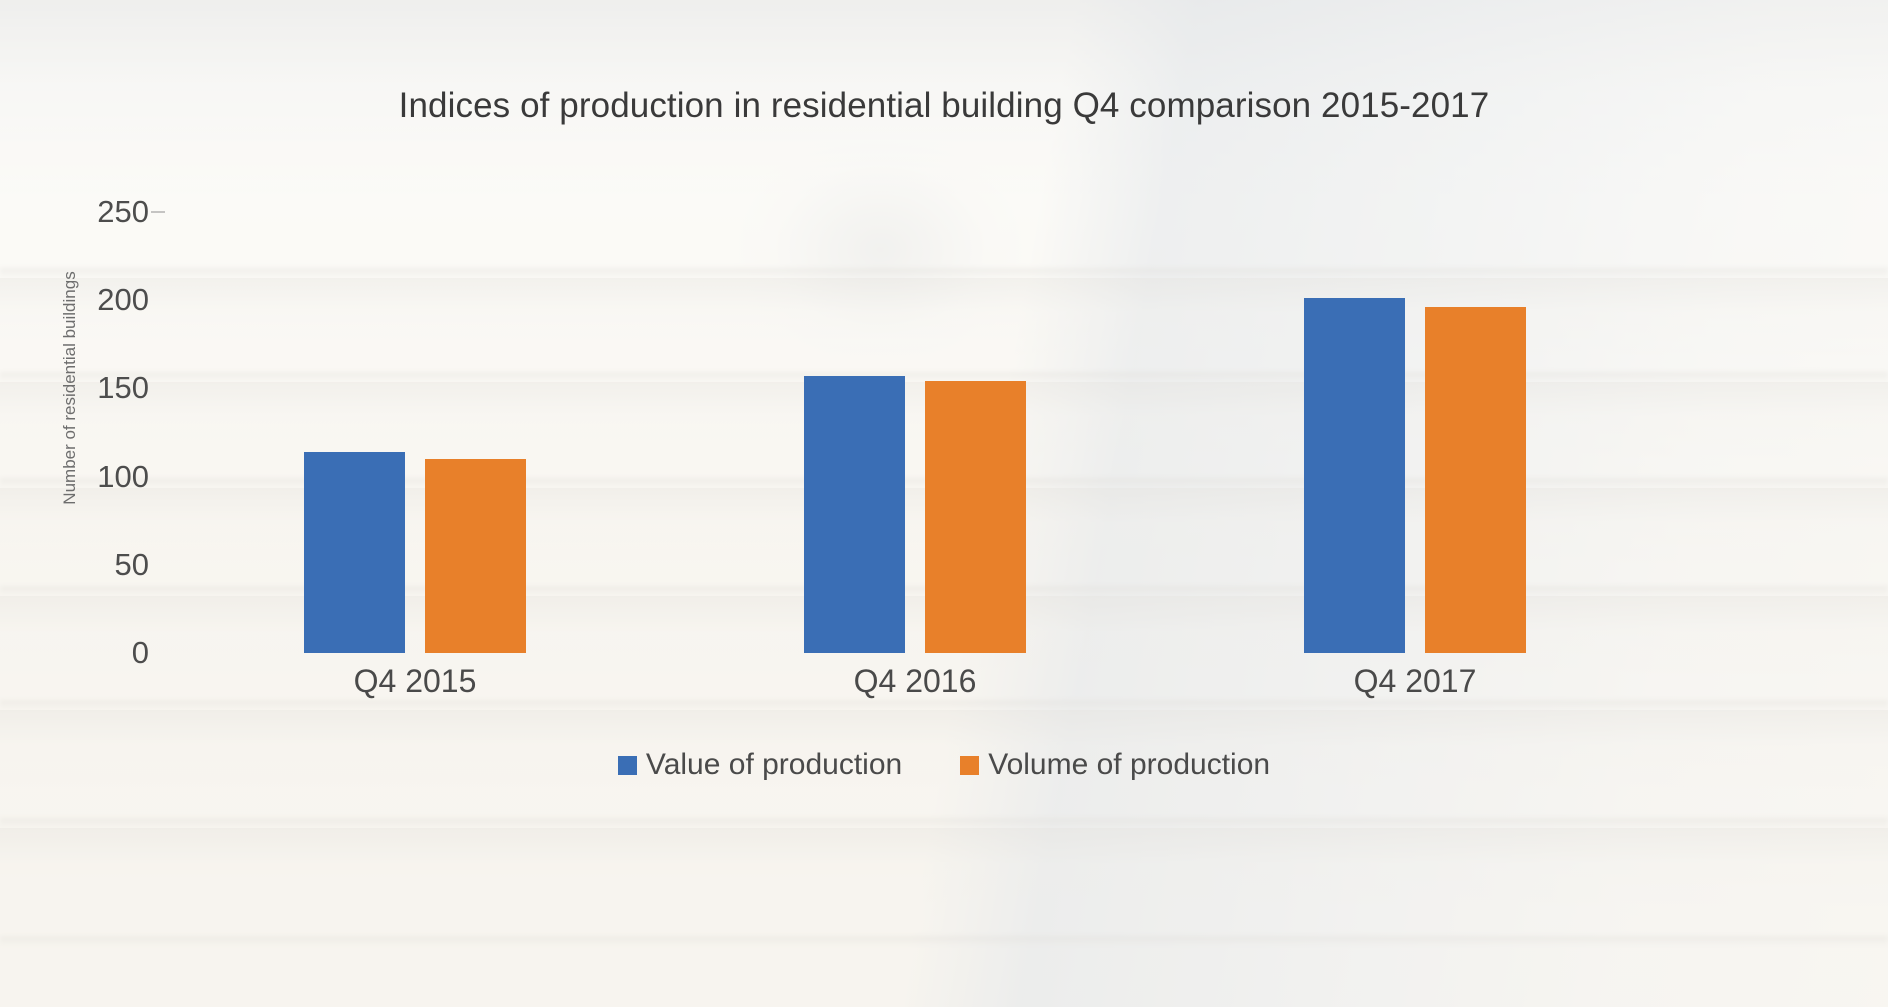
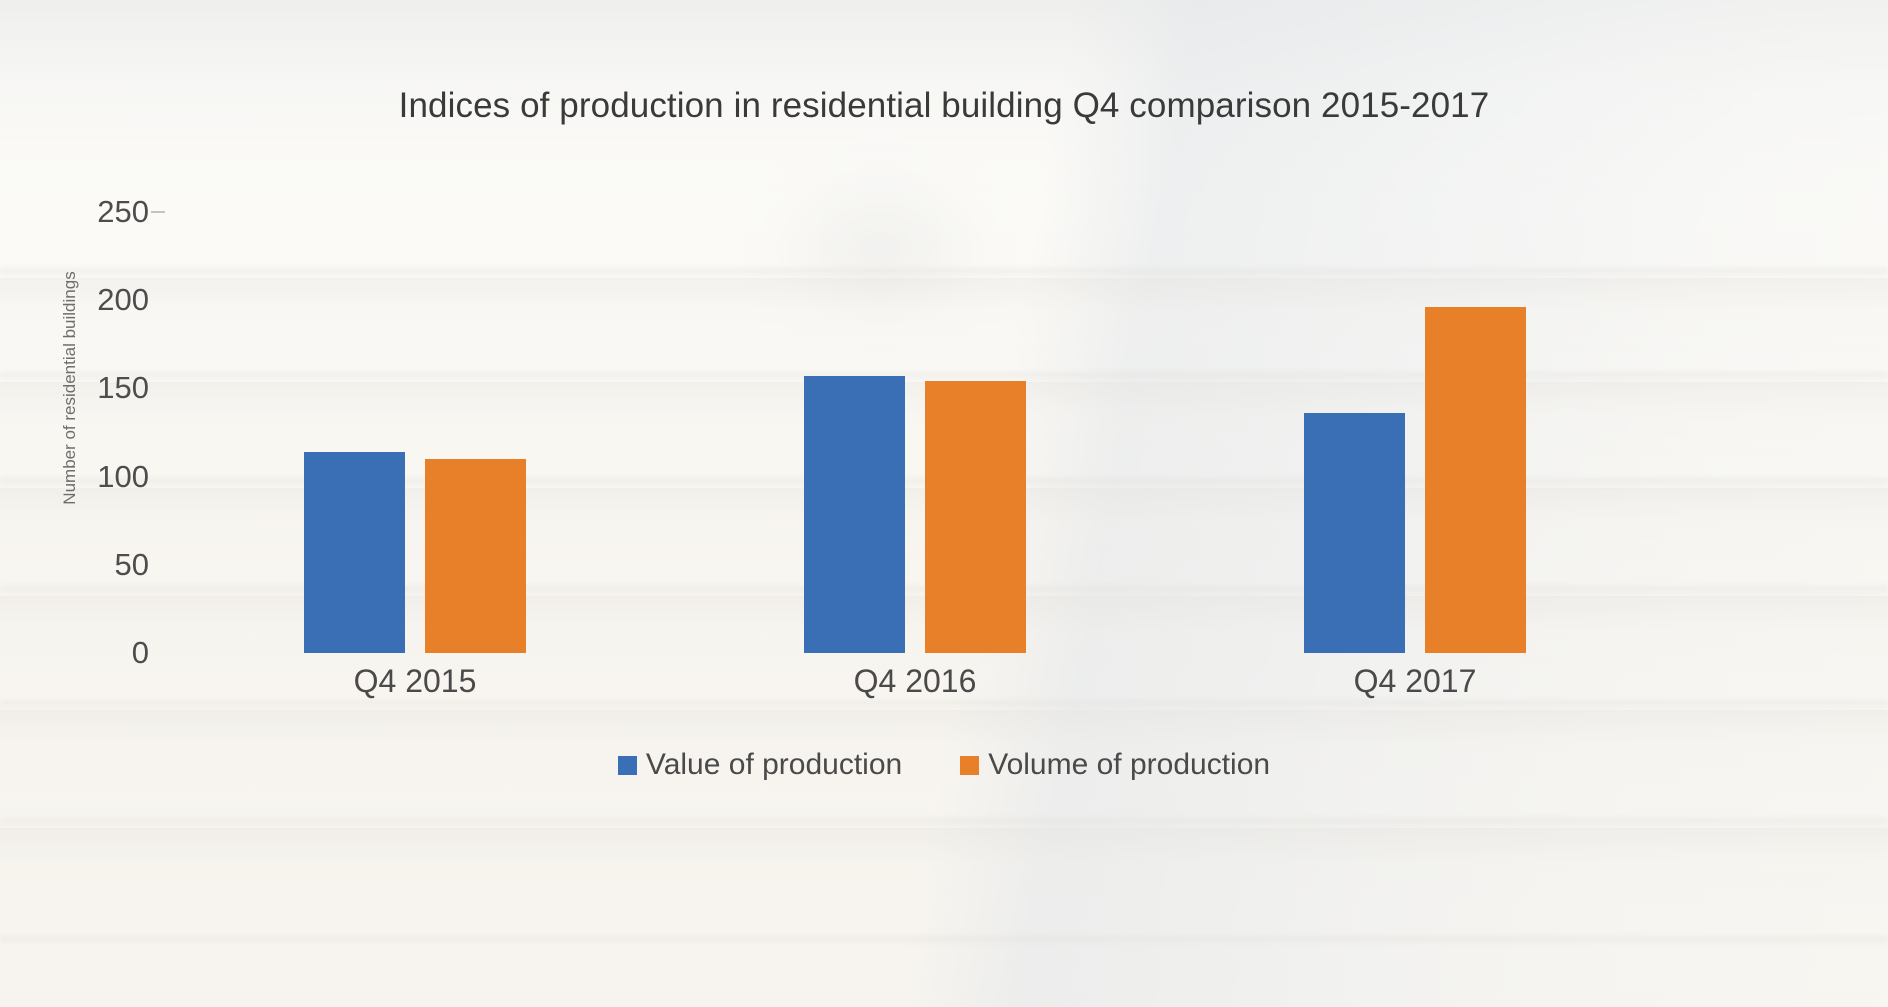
Value of production/Q4 2017: 201 -> 136
